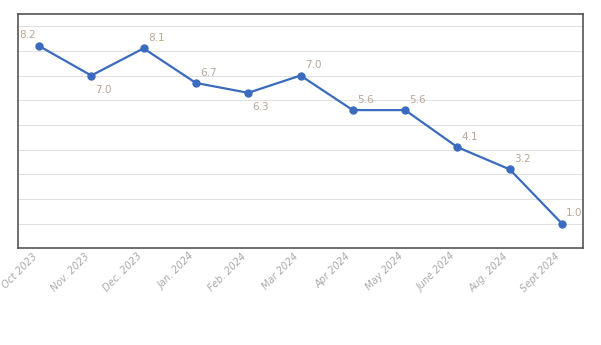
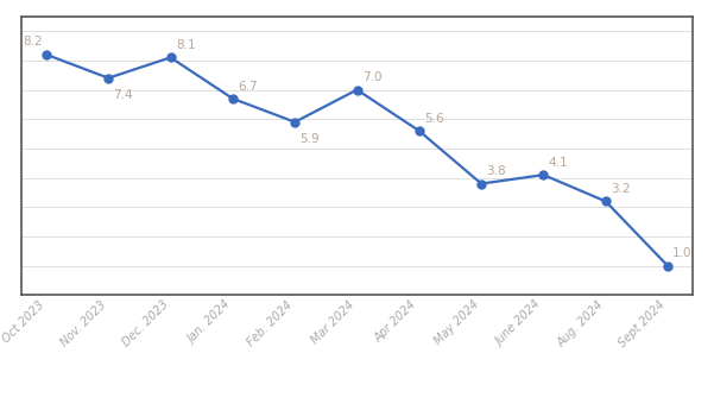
Nov. 2023: 7.0 -> 7.4
Feb. 2024: 6.3 -> 5.9
May 2024: 5.6 -> 3.8
